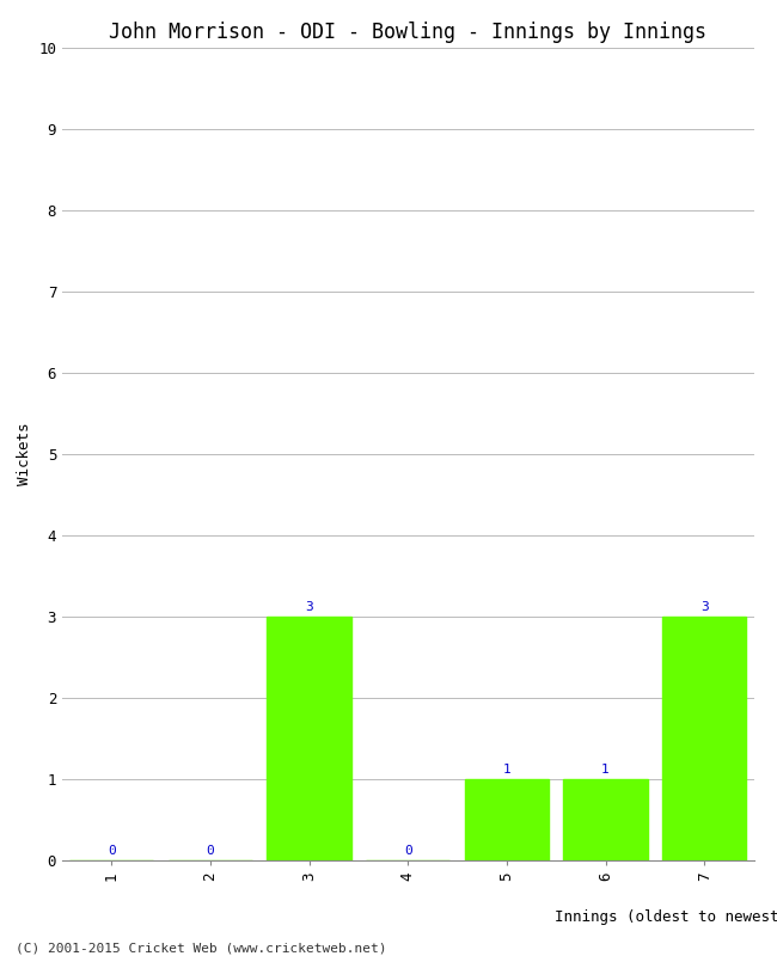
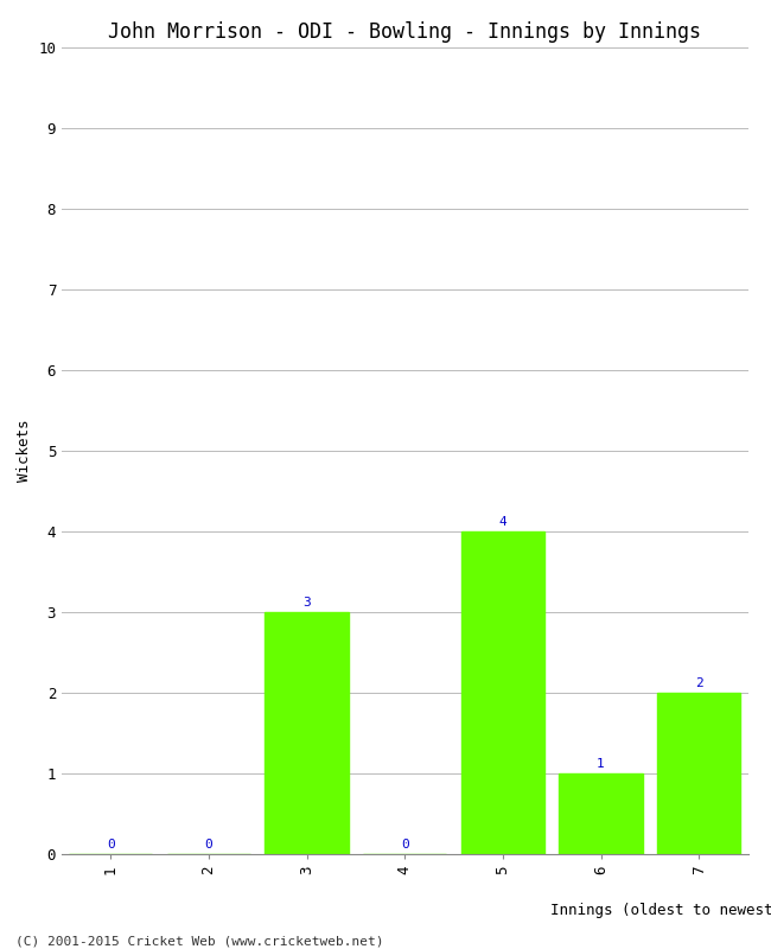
5: 1 -> 4
7: 3 -> 2
